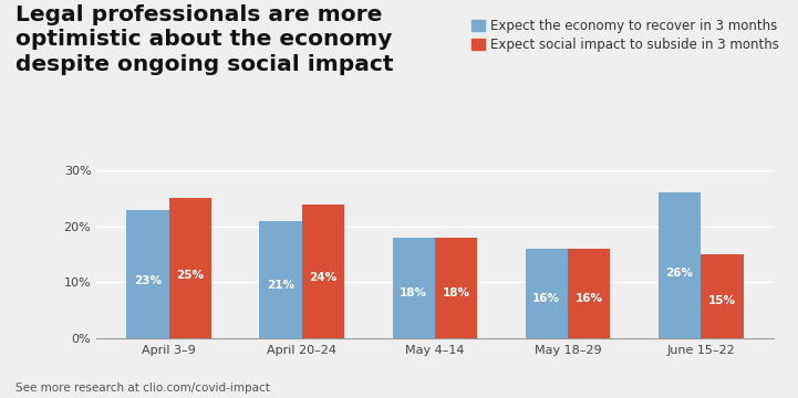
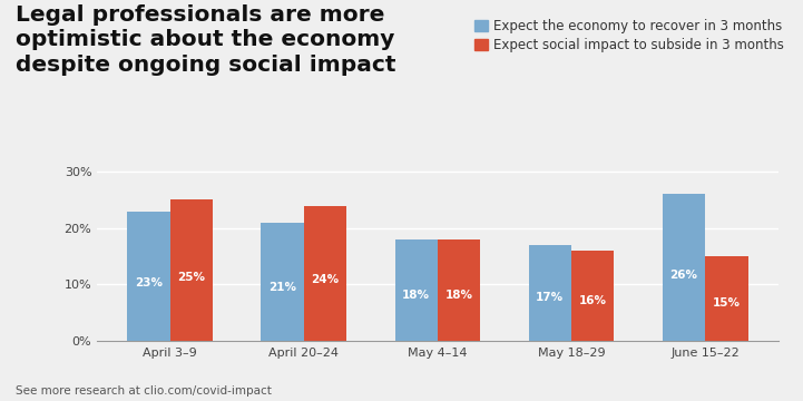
Expect the economy to recover in 3 months/May 18–29: 16% -> 17%
